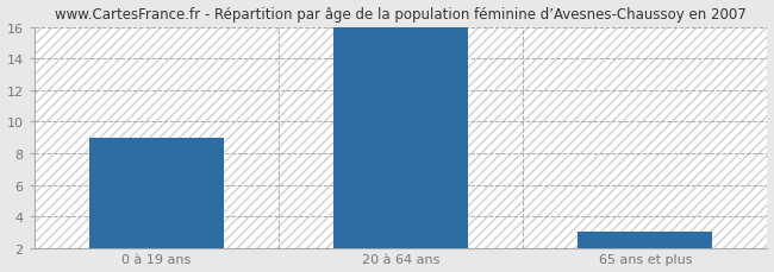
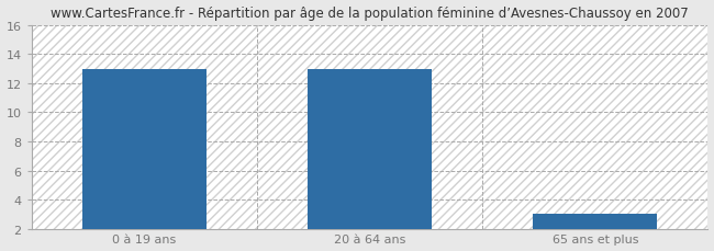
0 à 19 ans: 9 -> 13
20 à 64 ans: 16 -> 13
